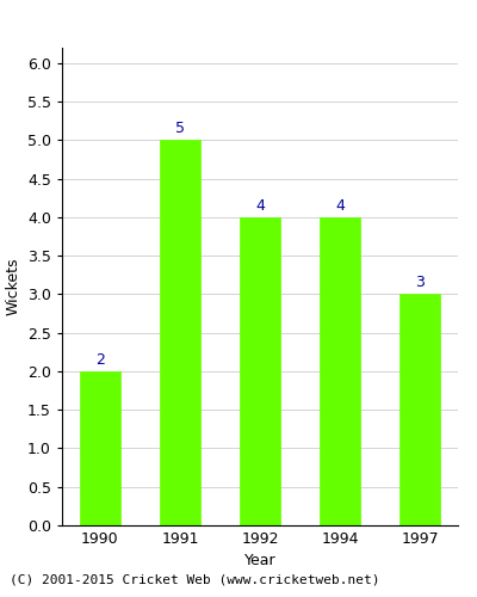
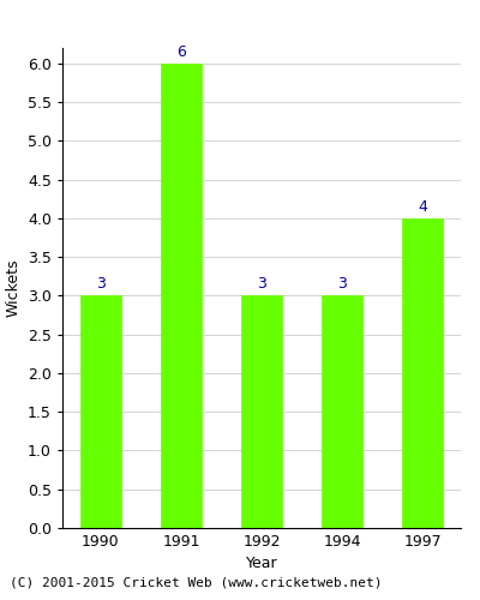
1990: 2 -> 3
1991: 5 -> 6
1992: 4 -> 3
1994: 4 -> 3
1997: 3 -> 4
